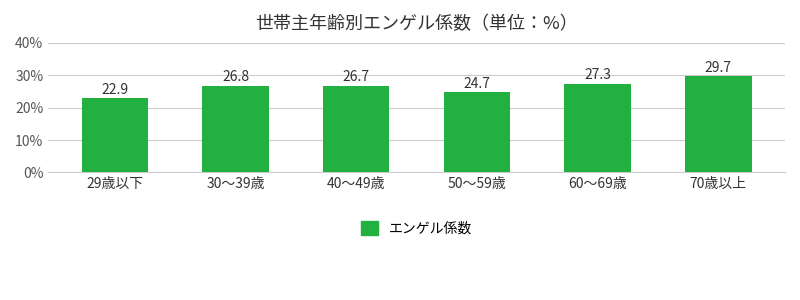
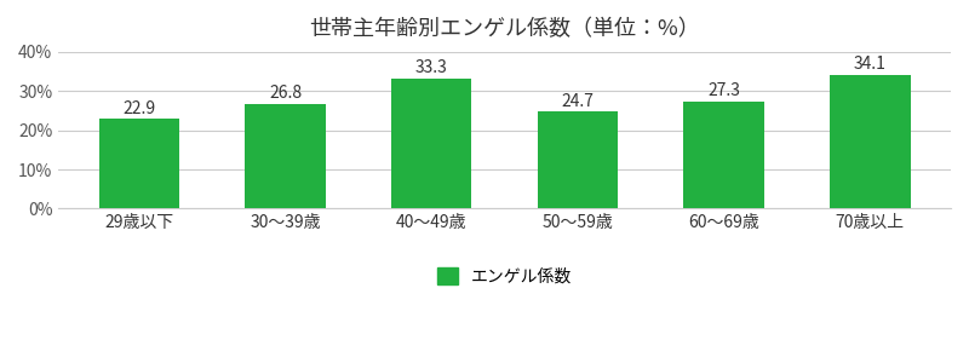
40〜49歳: 26.7 -> 33.3
70歳以上: 29.7 -> 34.1
